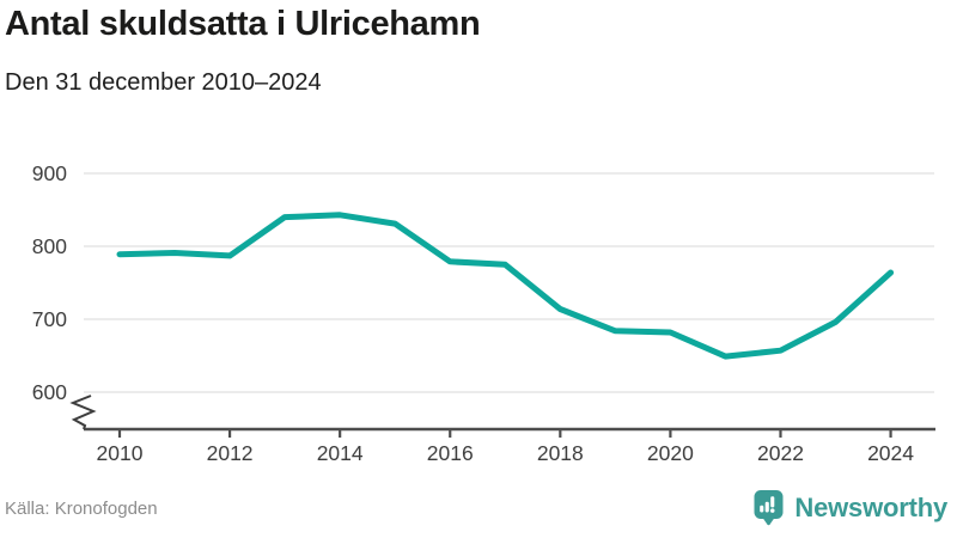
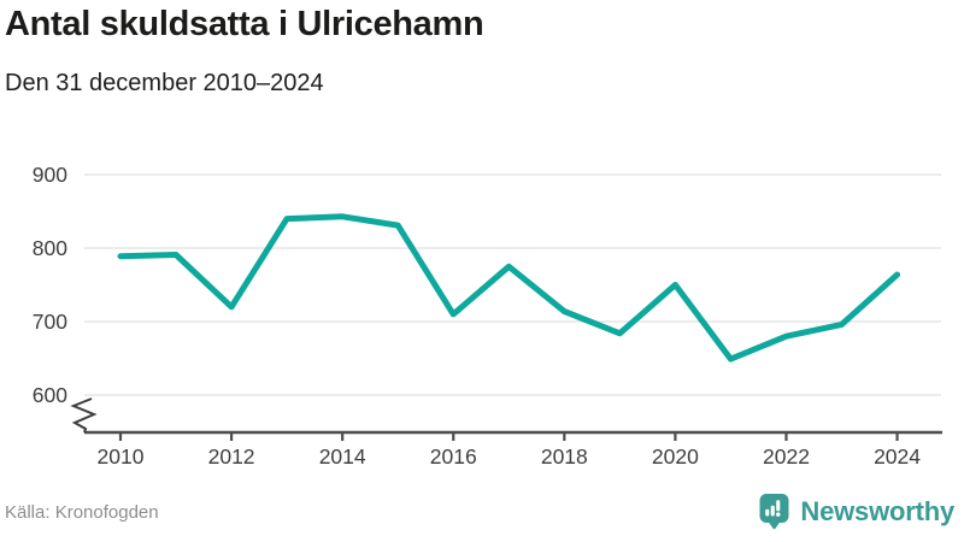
2012: 790 -> 720
2016: 780 -> 710
2020: 680 -> 750
2022: 660 -> 680
